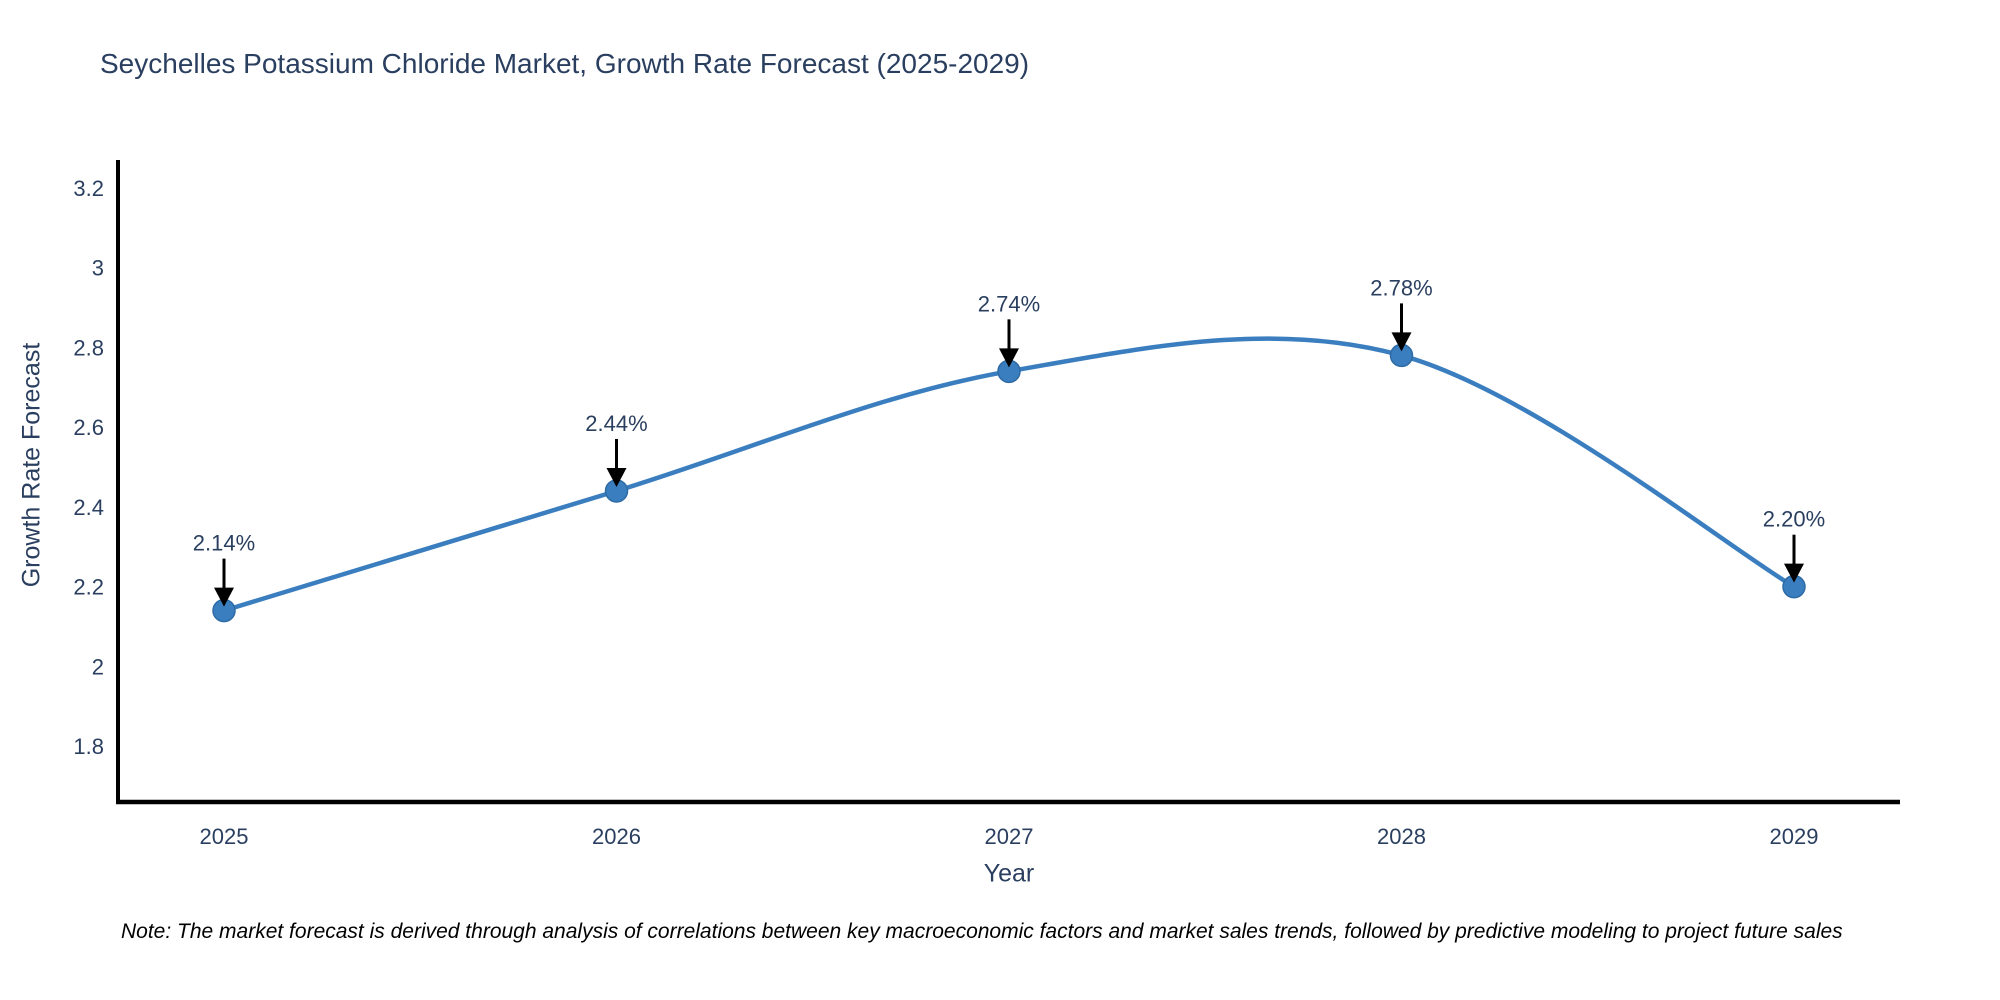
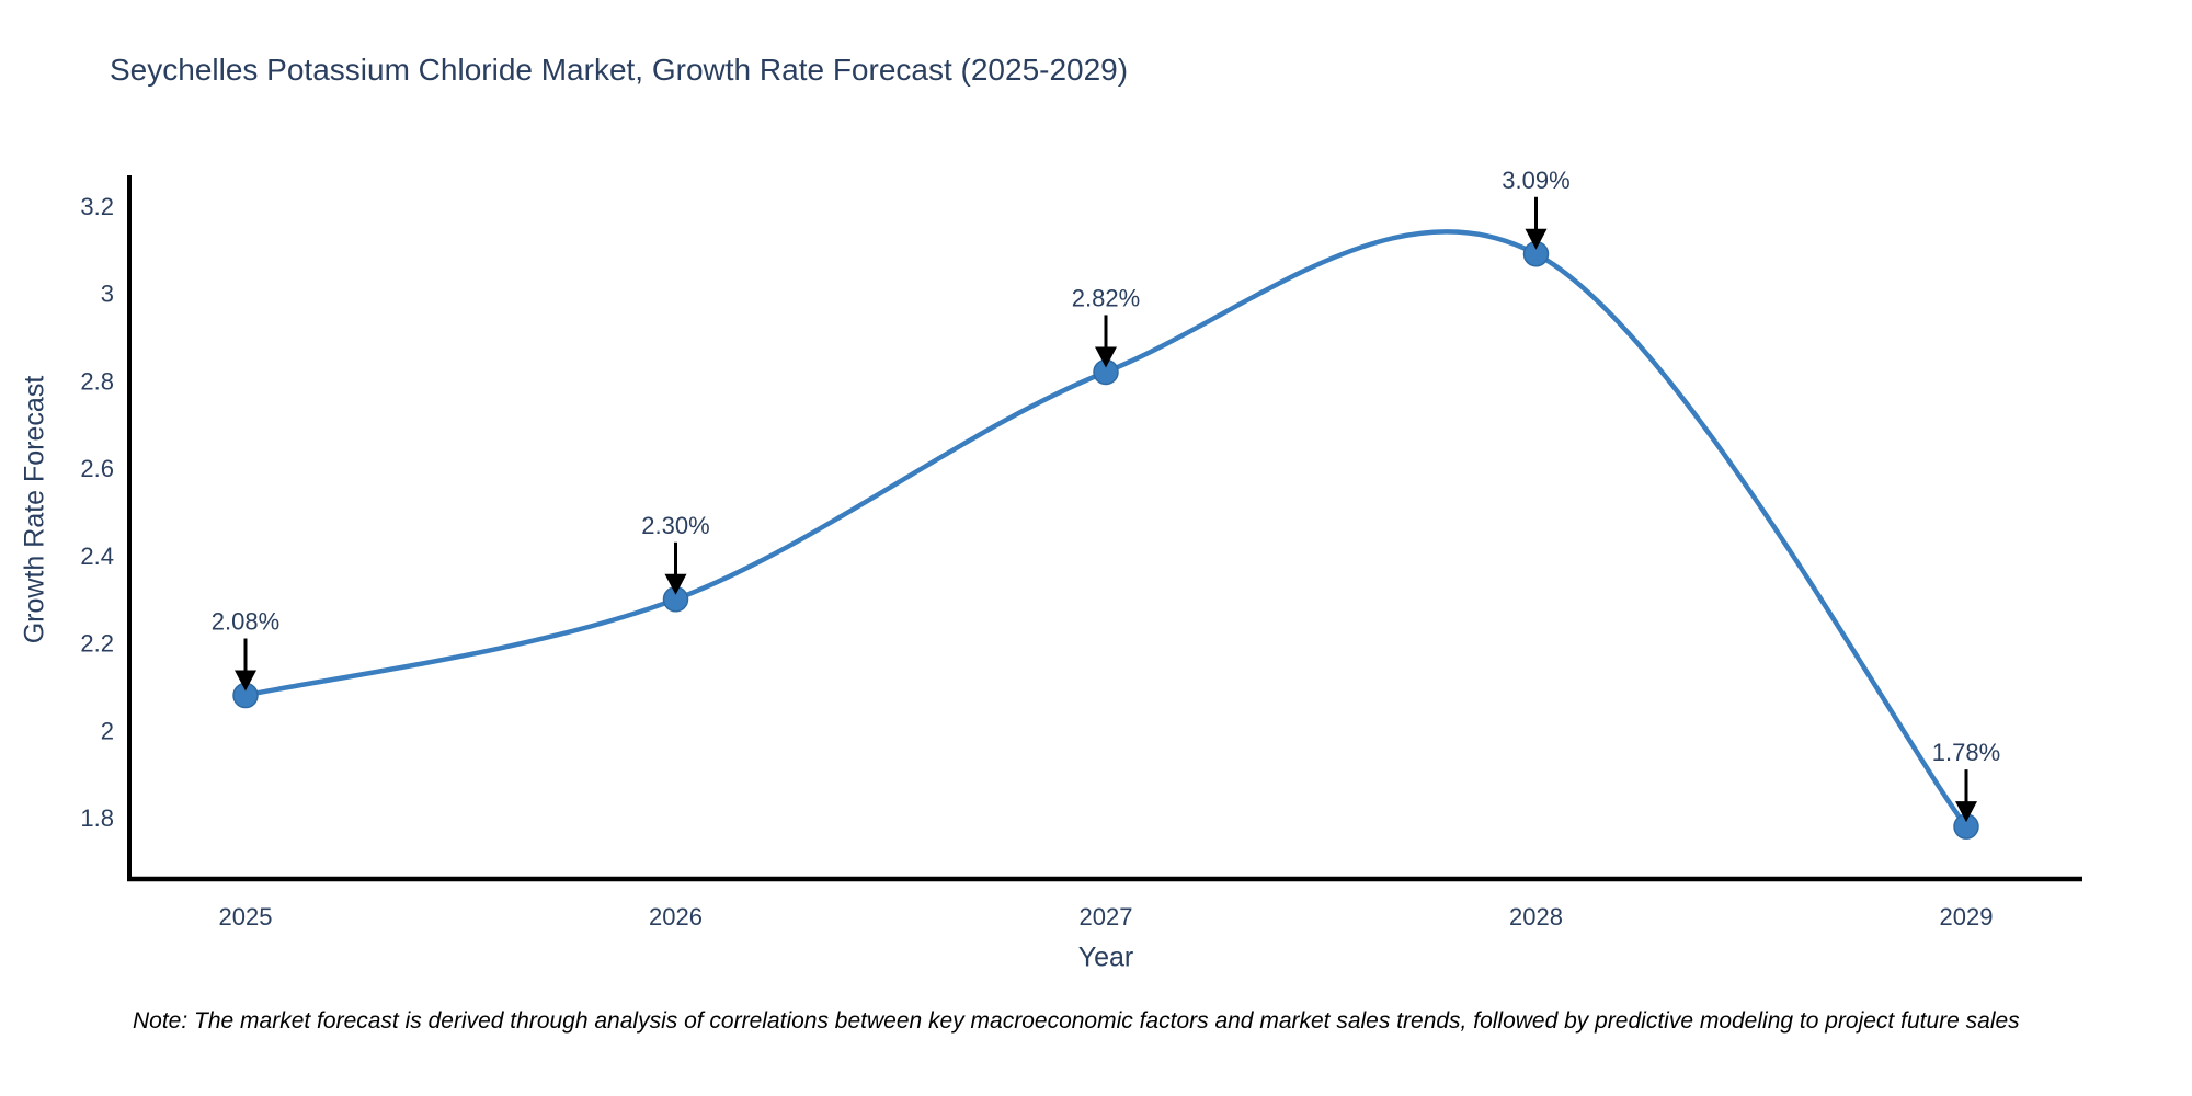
2025: 2.14% -> 2.08%
2026: 2.44% -> 2.30%
2027: 2.74% -> 2.82%
2028: 2.78% -> 3.09%
2029: 2.20% -> 1.78%
